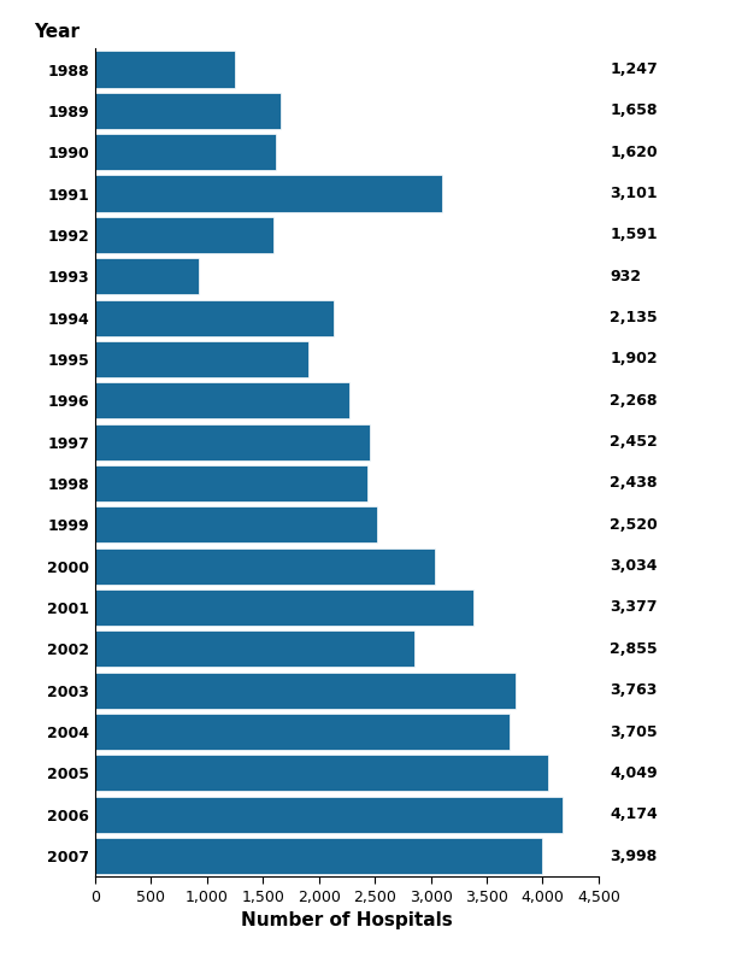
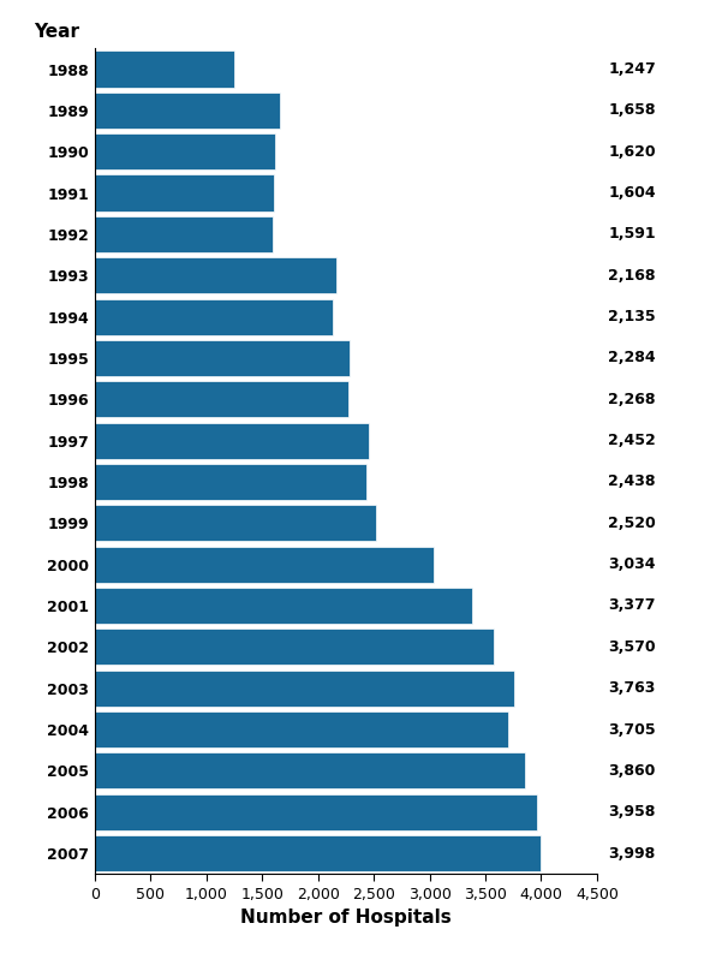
1991: 3,101 -> 1,604
1993: 932 -> 2,168
1995: 1,902 -> 2,284
2002: 2,855 -> 3,570
2005: 4,049 -> 3,860
2006: 4,174 -> 3,958
